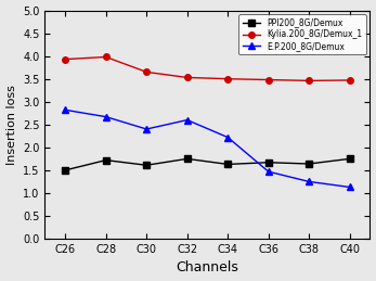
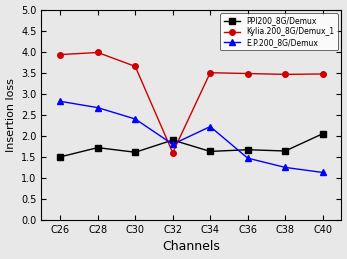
PPI200_8G/Demux/C32: 1.75 -> 1.90
Kylia.200_8G/Demux_1/C32: 3.53 -> 1.60
E.P.200_8G/Demux/C32: 2.60 -> 1.80
PPI200_8G/Demux/C40: 1.75 -> 2.05
